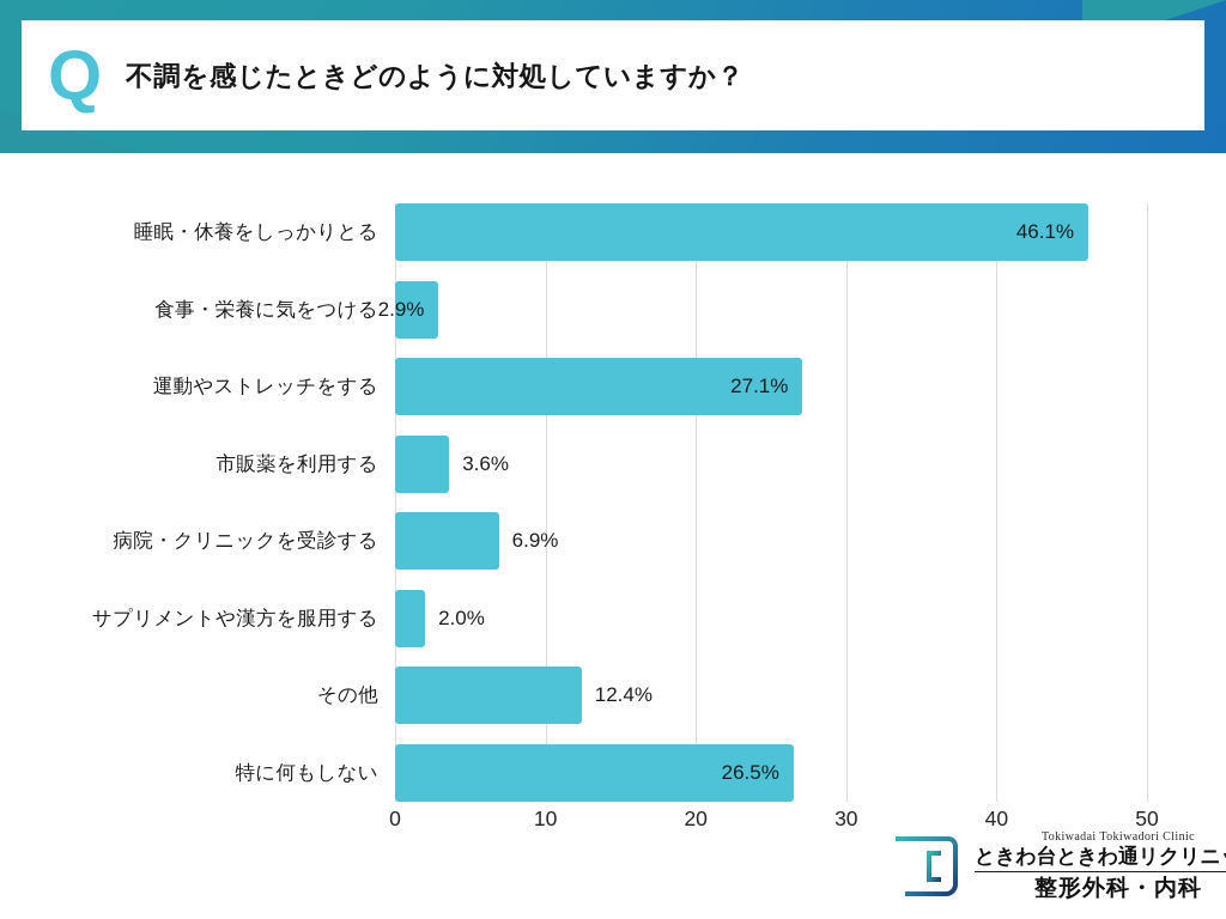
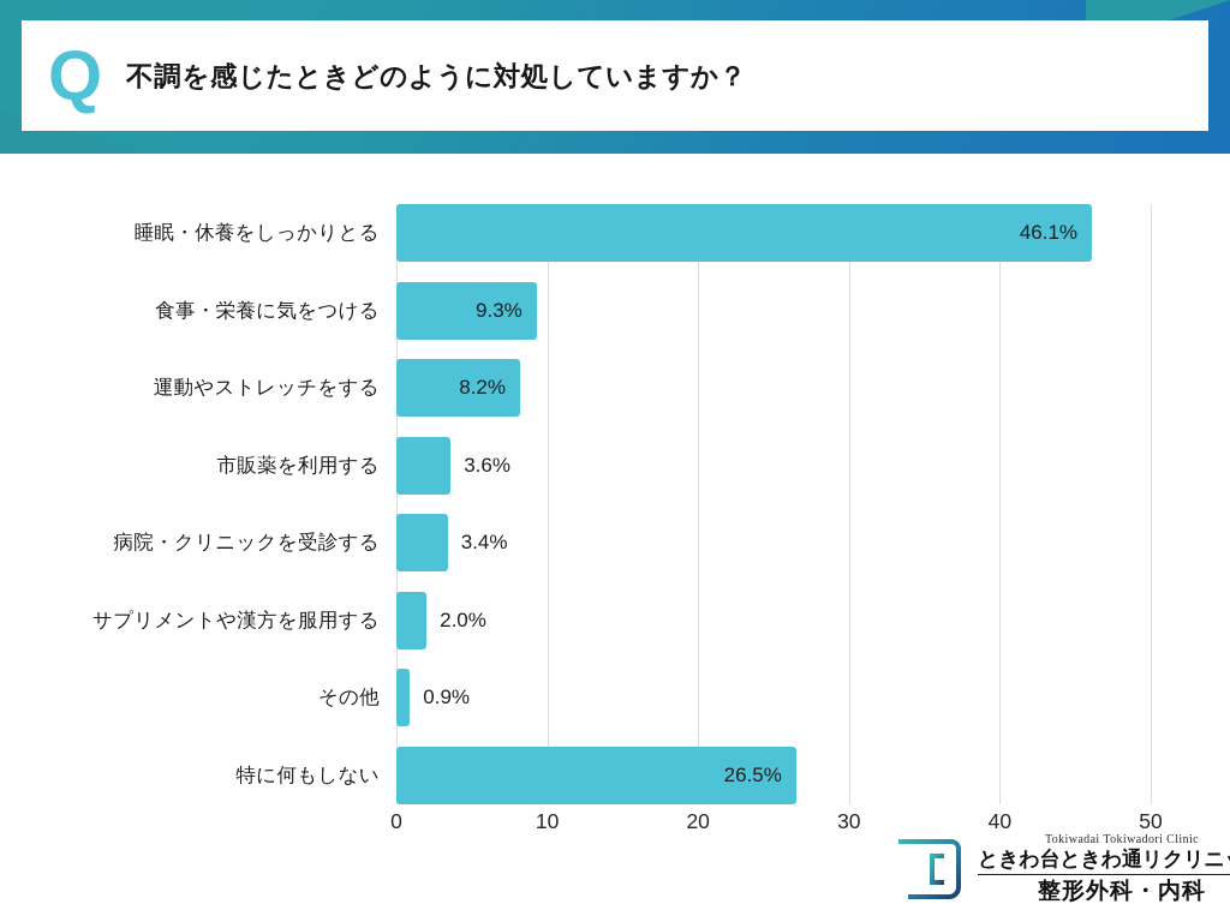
食事・栄養に気をつける: 2.9% -> 9.3%
運動やストレッチをする: 27.1% -> 8.2%
病院・クリニックを受診する: 6.9% -> 3.4%
その他: 12.4% -> 0.9%
